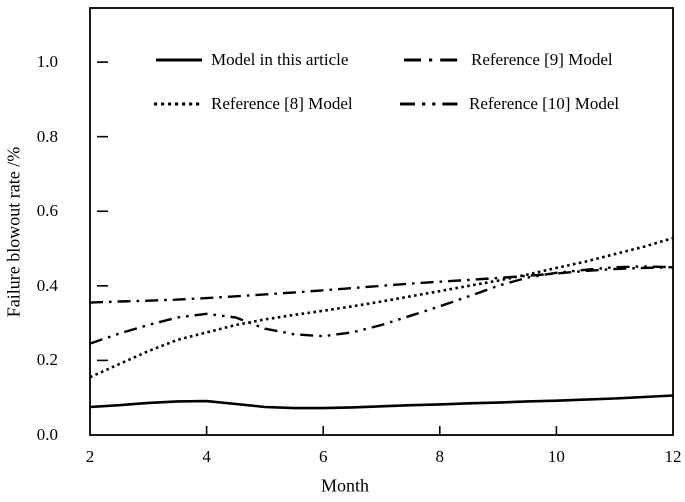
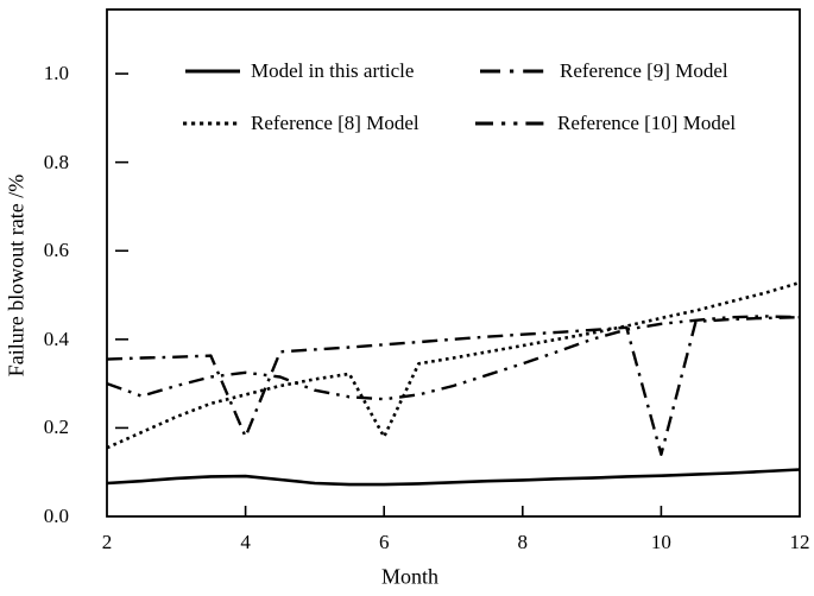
Reference [10] Model/2: 0.24 -> 0.30
Reference [9] Model/4: 0.37 -> 0.18
Reference [8] Model/6: 0.33 -> 0.18
Reference [9] Model/10: 0.43 -> 0.14
